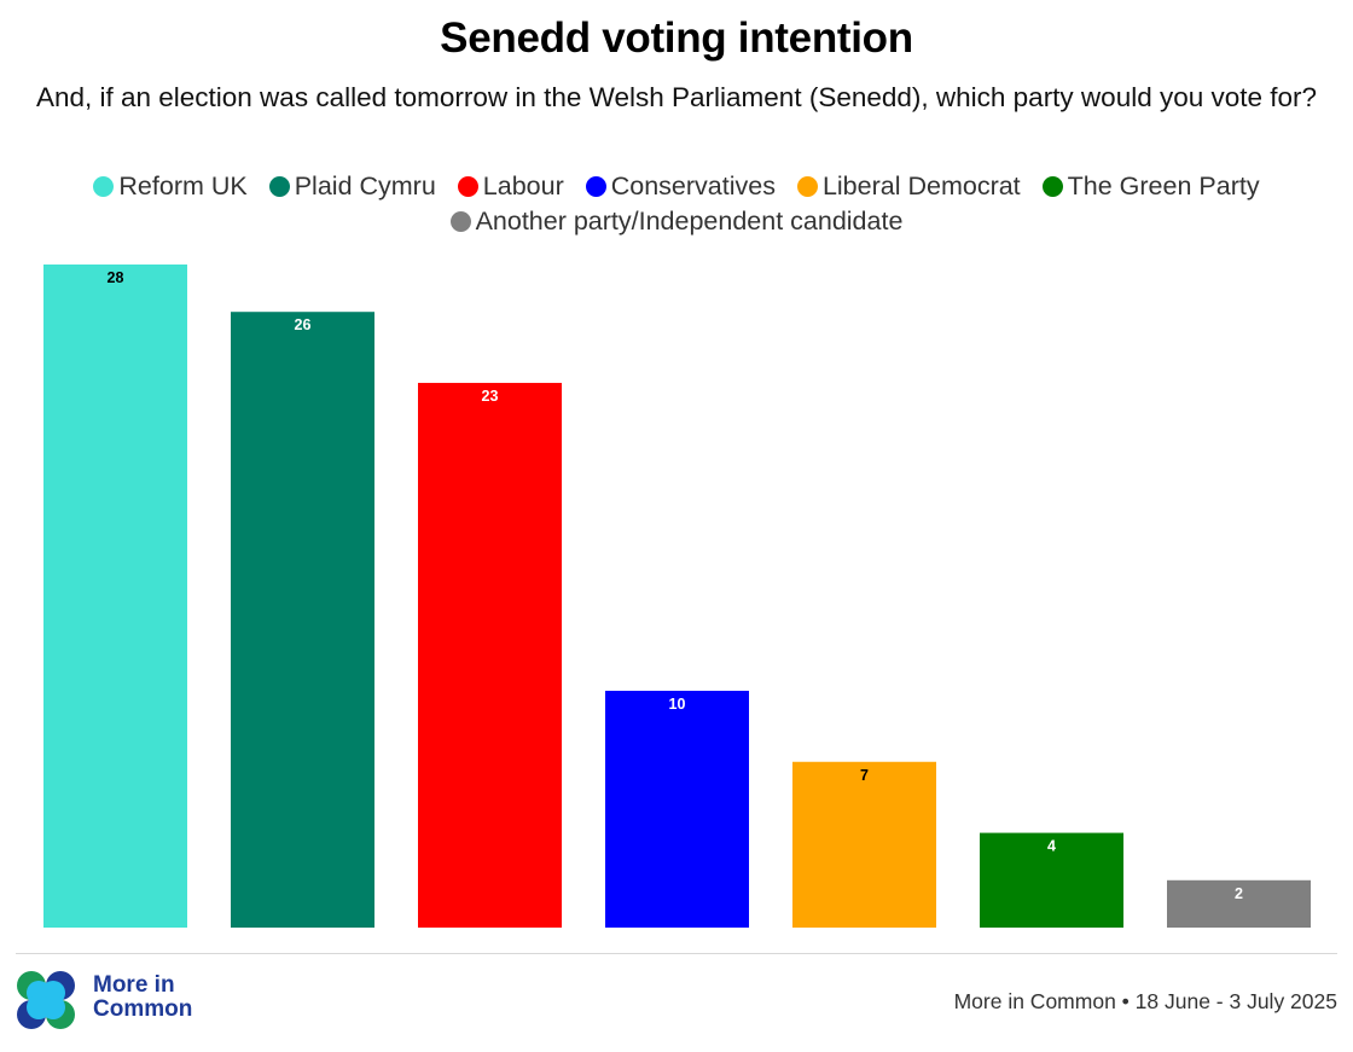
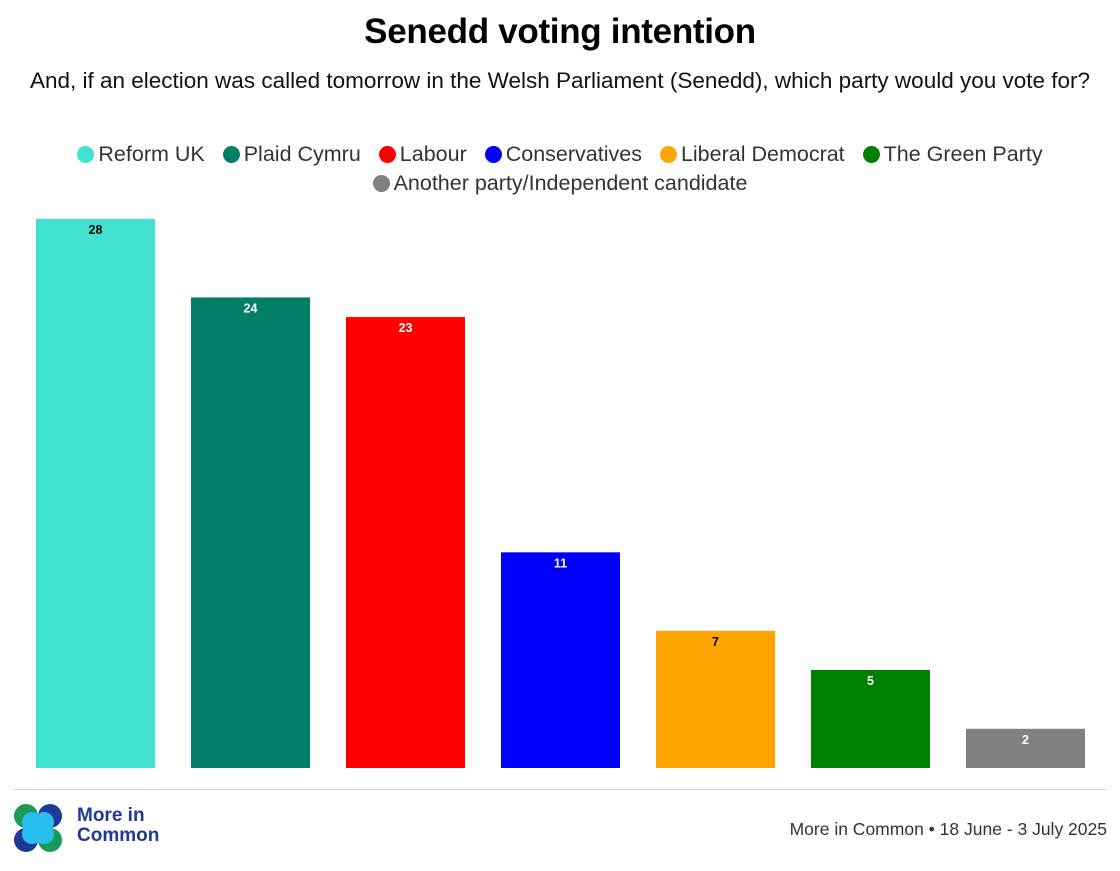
Plaid Cymru: 26 -> 24
Conservatives: 10 -> 11
The Green Party: 4 -> 5
